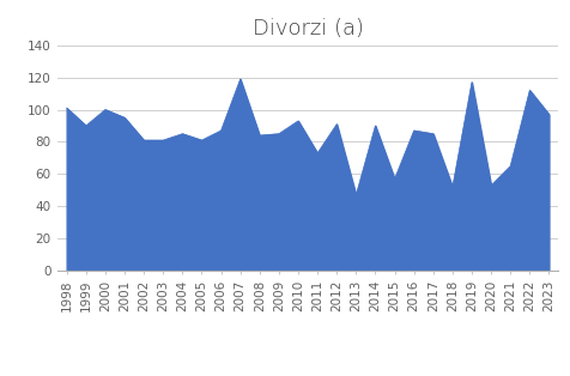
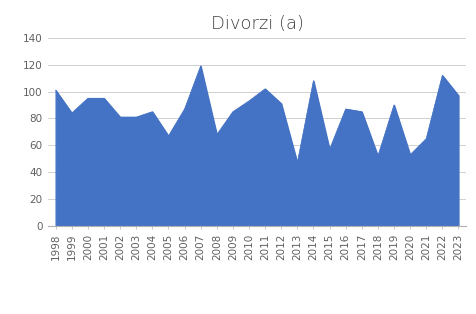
1999: 90 -> 84
2000: 100 -> 95
2005: 81 -> 67
2008: 84 -> 68
2011: 73 -> 102
2014: 90 -> 108
2019: 117 -> 90
